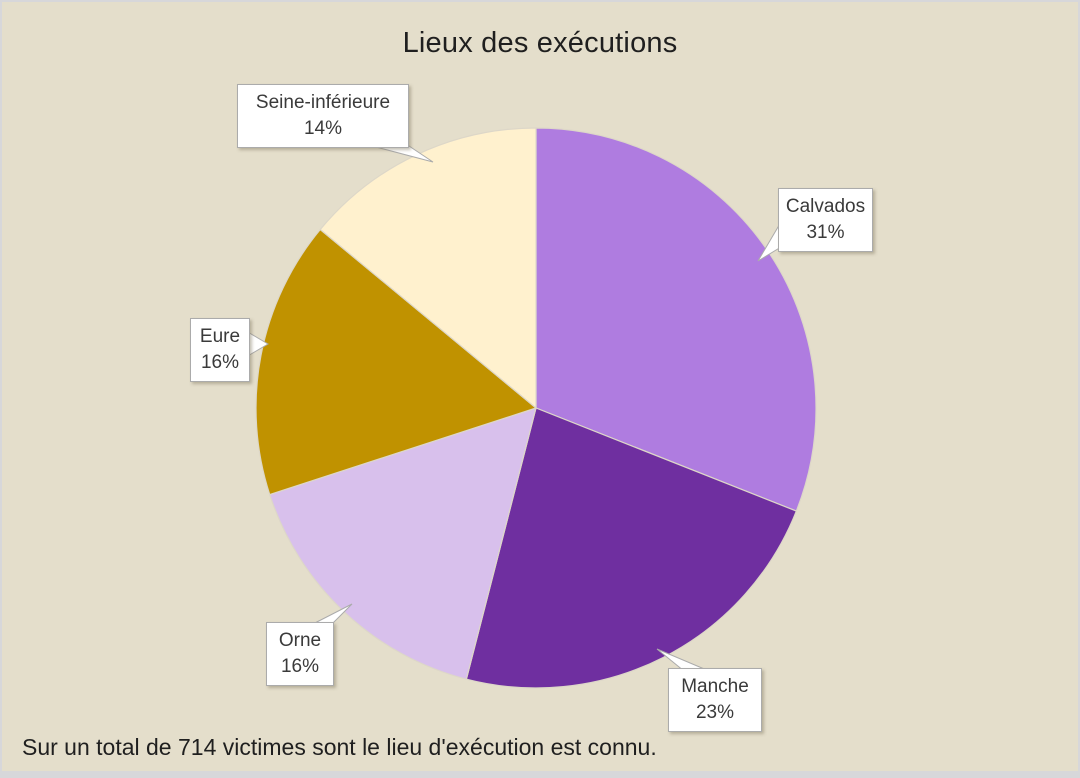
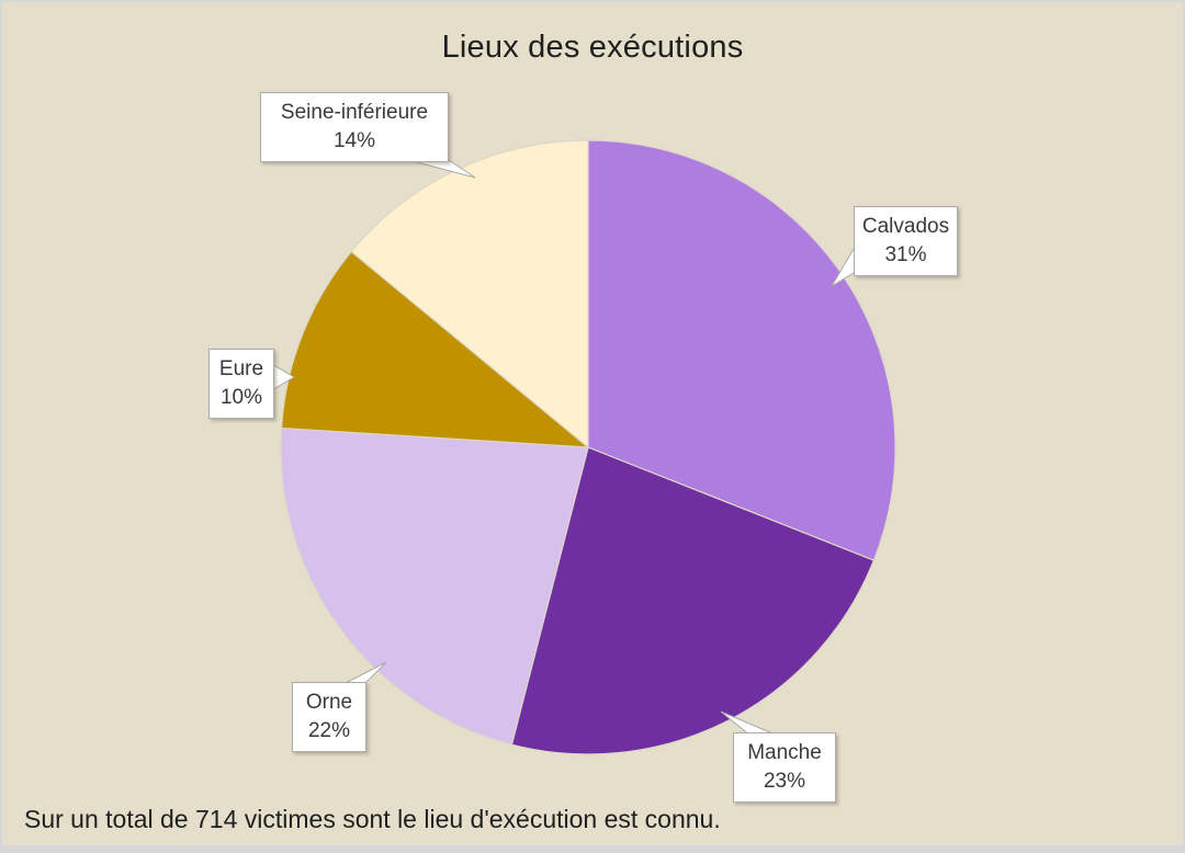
Orne: 16% -> 22%
Eure: 16% -> 10%
